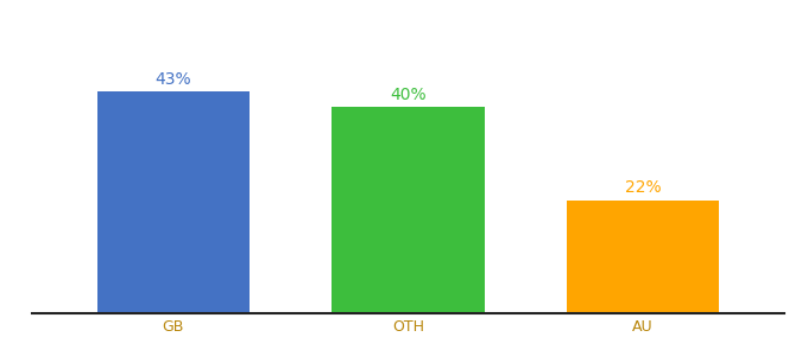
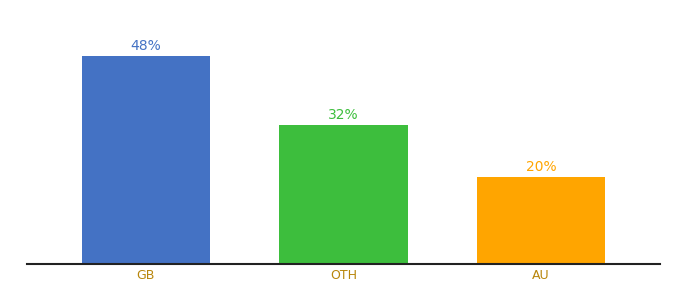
GB: 43% -> 48%
OTH: 40% -> 32%
AU: 22% -> 20%
